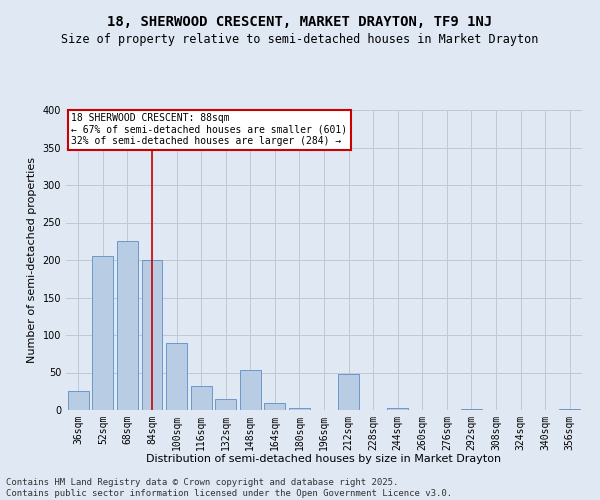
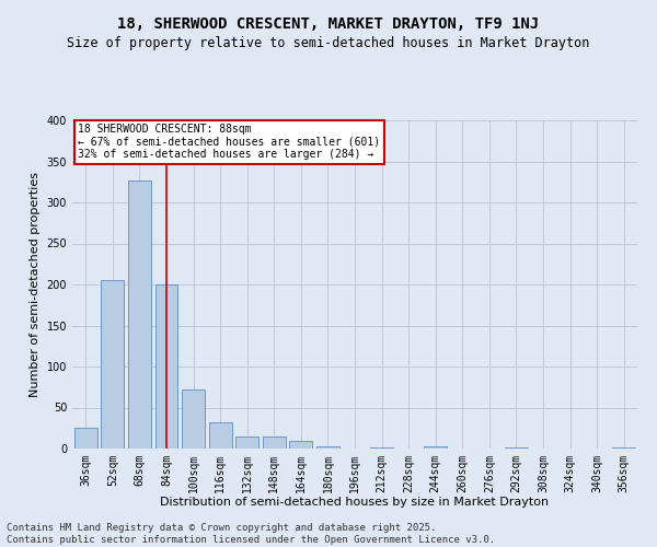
68sqm: 226 -> 327
100sqm: 90 -> 72
148sqm: 54 -> 15
212sqm: 48 -> 2
